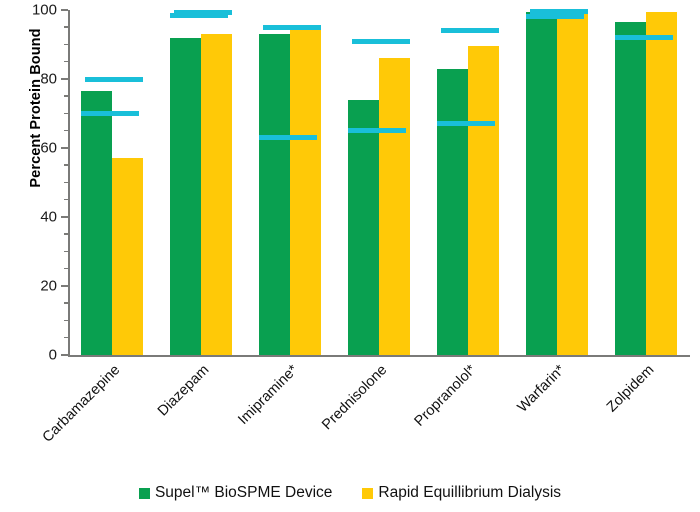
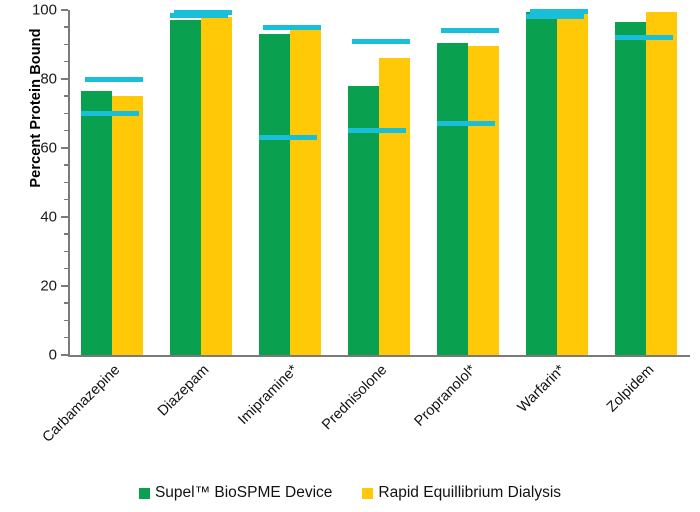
Rapid Equillibrium Dialysis/Carbamazepine: 57 -> 75
Supel™ BioSPME Device/Diazepam: 92 -> 97
Rapid Equillibrium Dialysis/Diazepam: 93 -> 98
Supel™ BioSPME Device/Prednisolone: 74 -> 78
Supel™ BioSPME Device/Propranolol*: 83 -> 90
